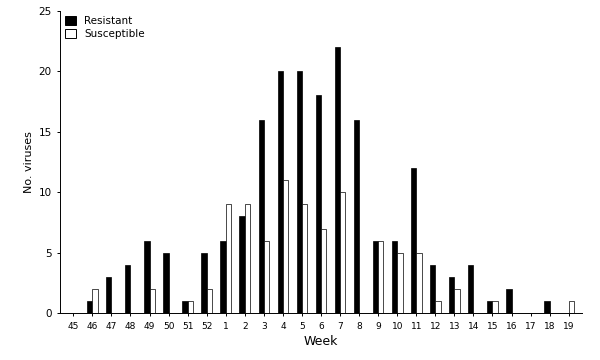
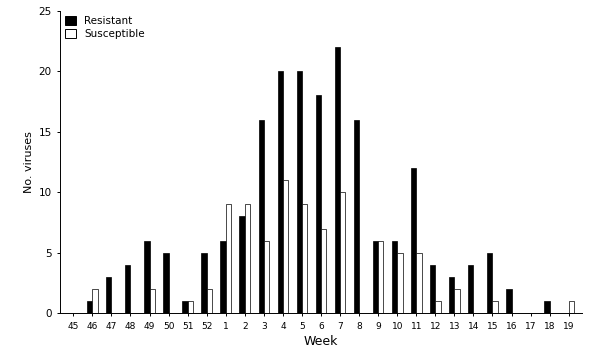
Resistant/15: 1 -> 5
